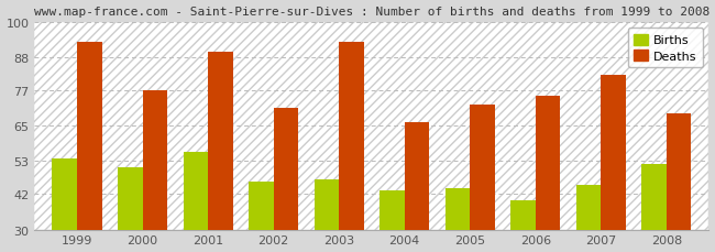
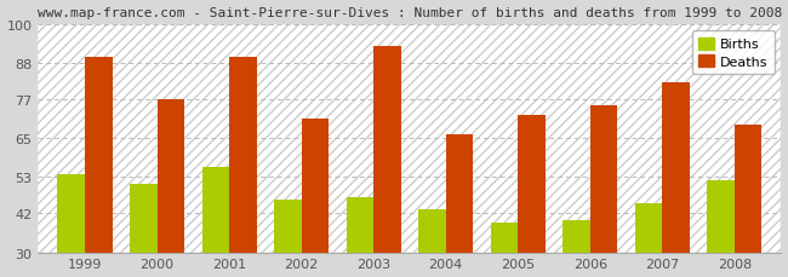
Deaths/1999: 93 -> 90
Births/2005: 44 -> 39
